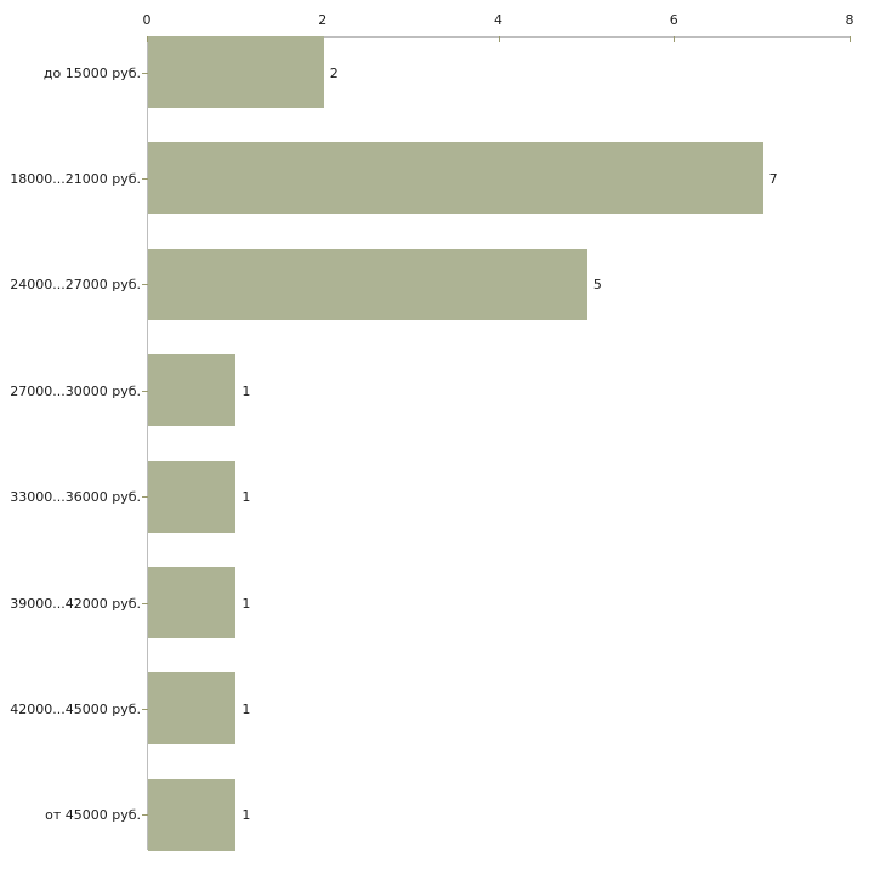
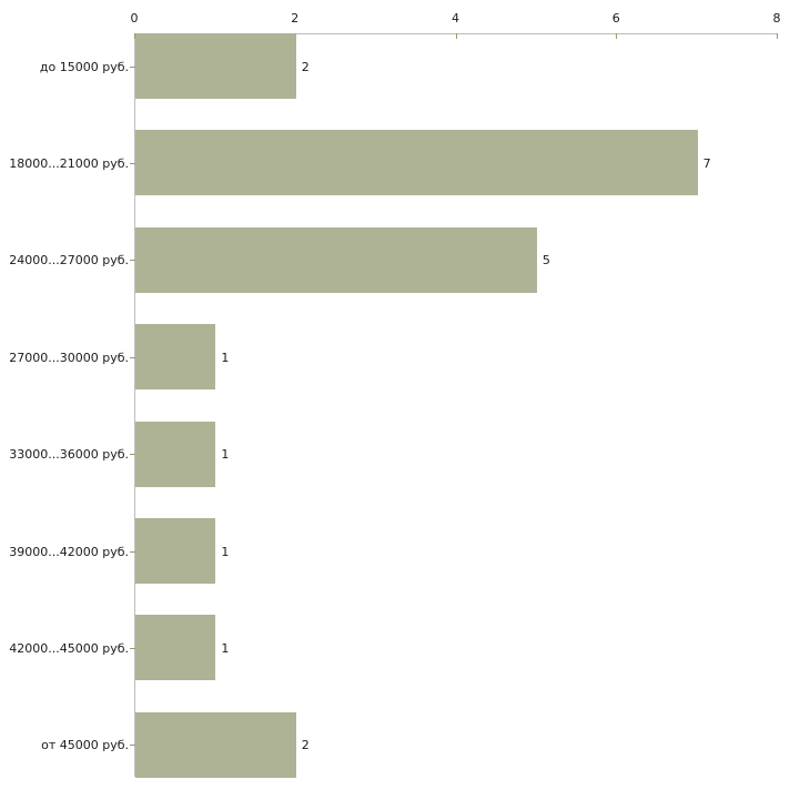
от 45000 руб.: 1 -> 2
